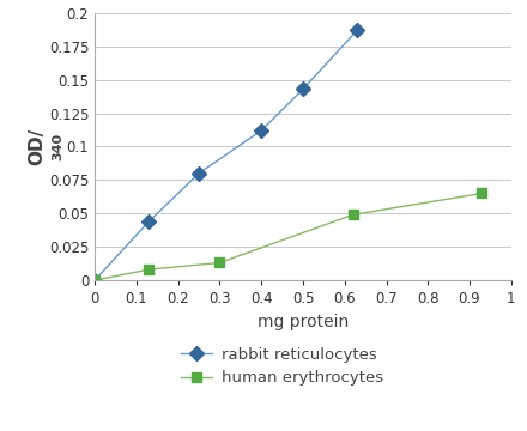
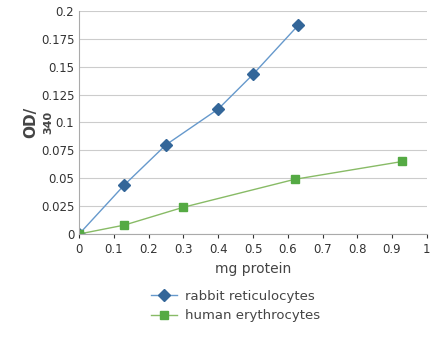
human erythrocytes/0.3: 0.013 -> 0.024
